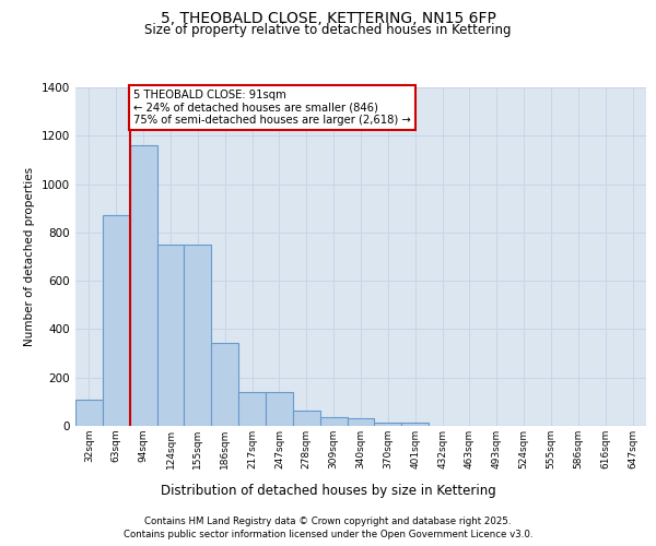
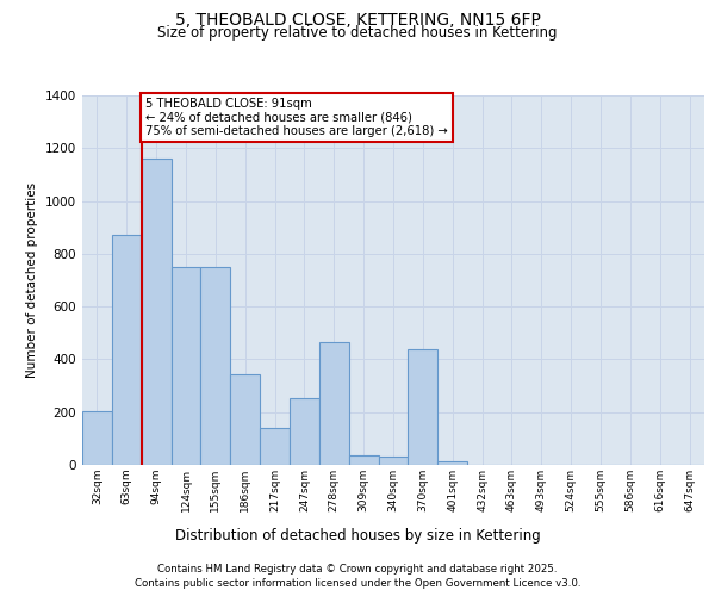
32sqm: 110 -> 205
247sqm: 140 -> 255
278sqm: 65 -> 465
370sqm: 15 -> 440
